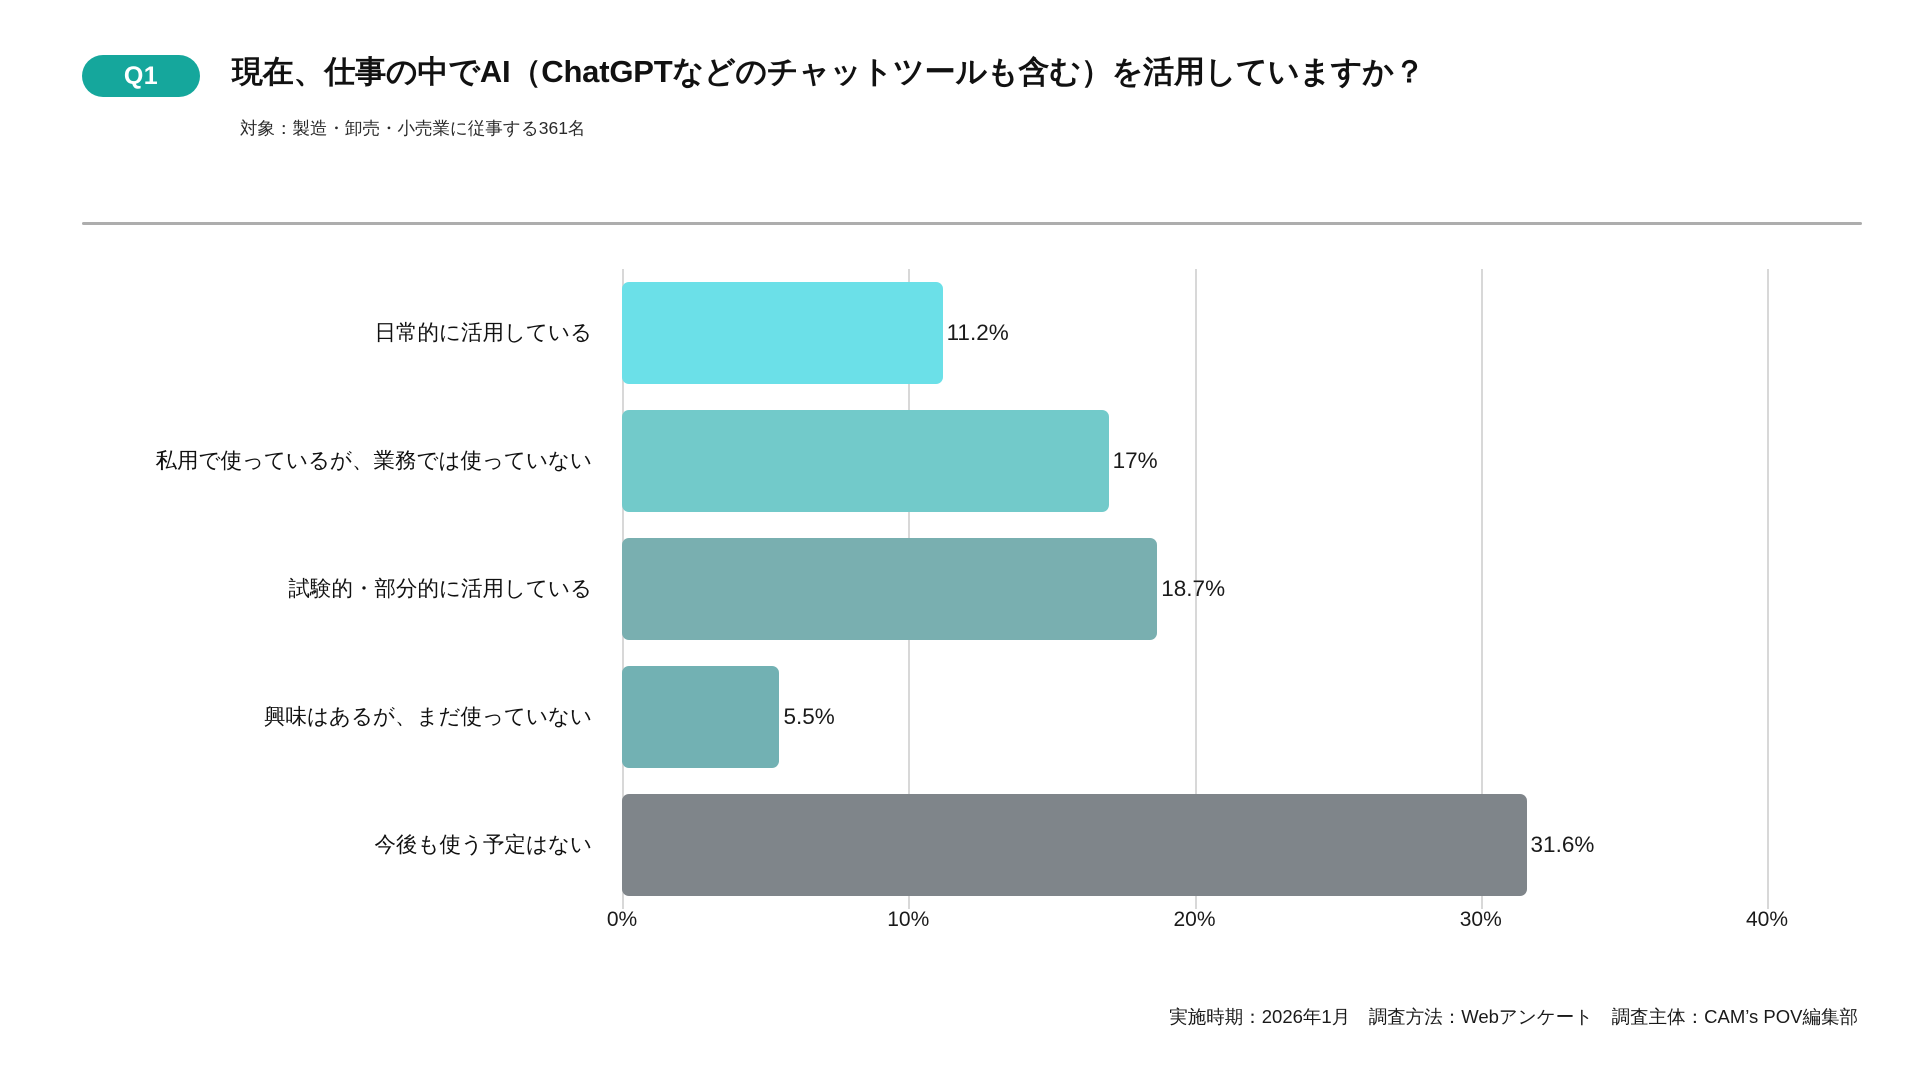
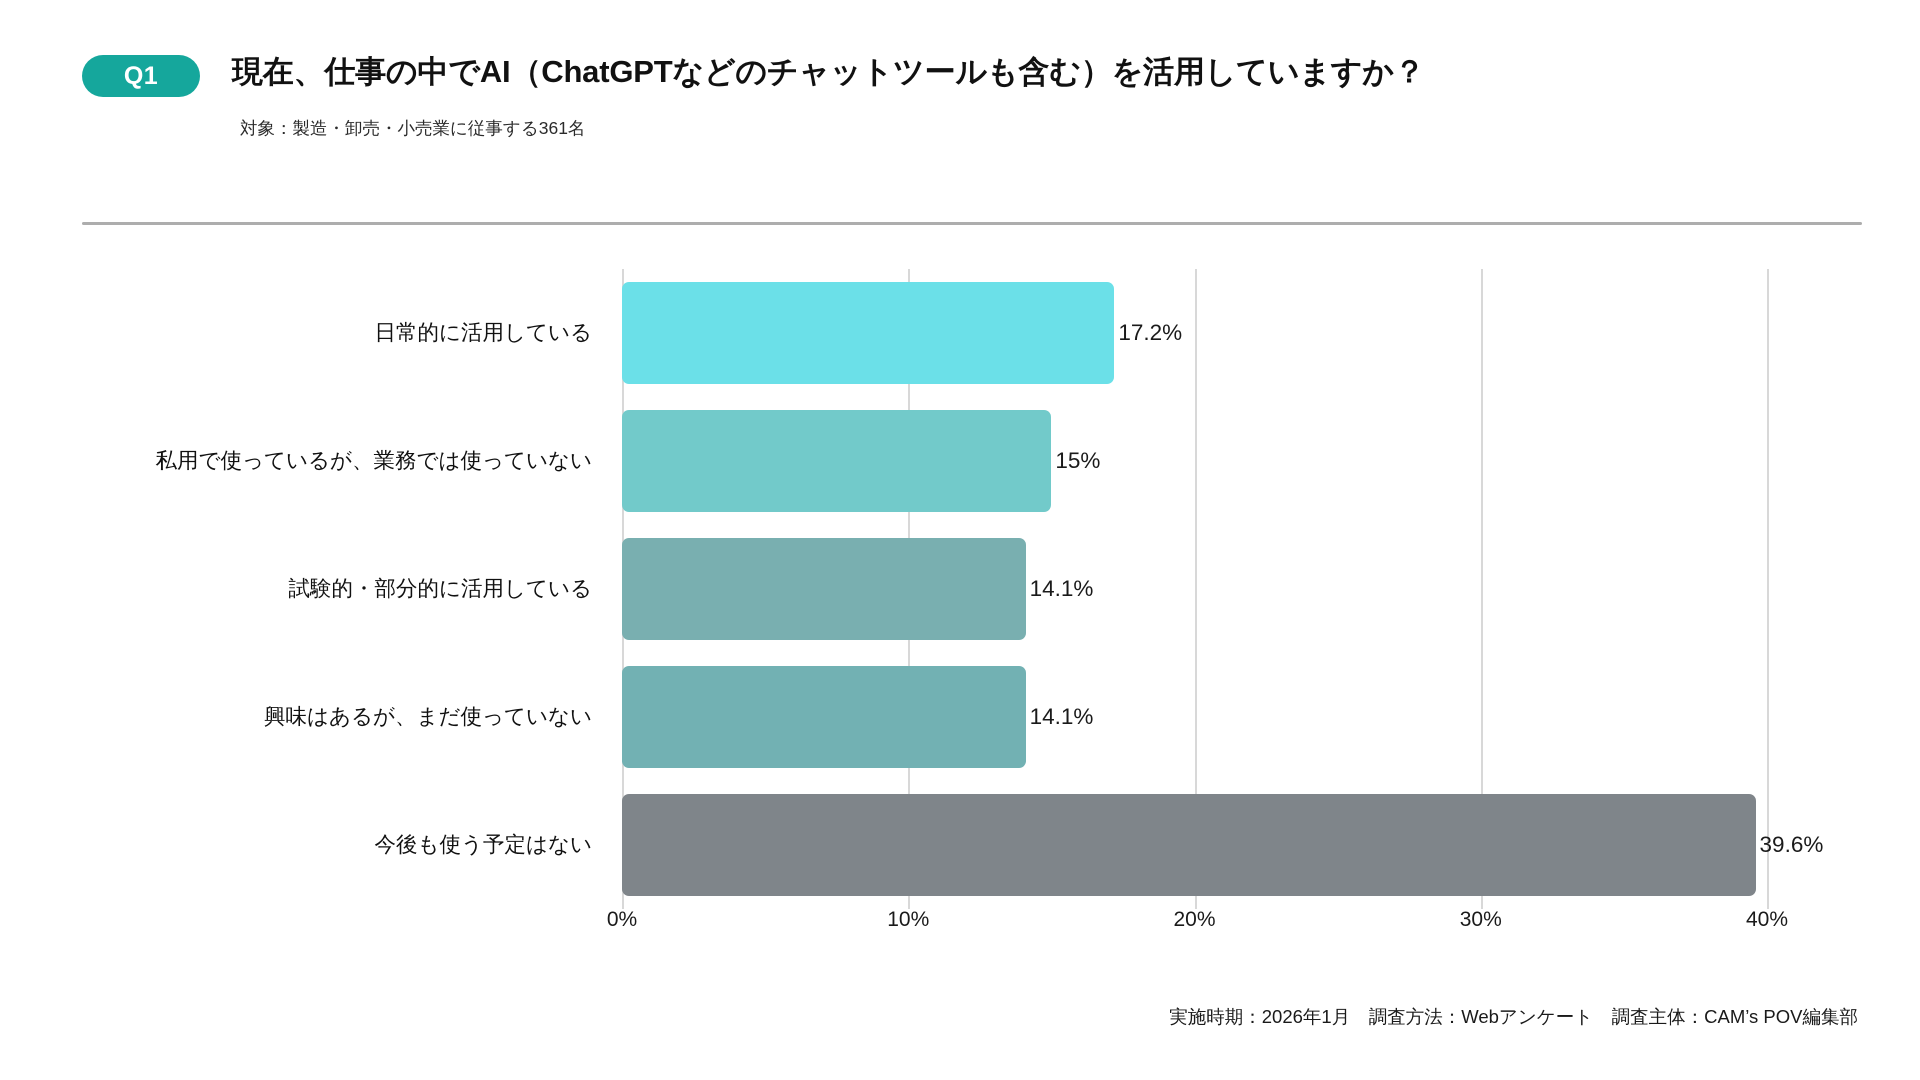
日常的に活用している: 11.2% -> 17.2%
私用で使っているが、業務では使っていない: 17% -> 15%
試験的・部分的に活用している: 18.7% -> 14.1%
興味はあるが、まだ使っていない: 5.5% -> 14.1%
今後も使う予定はない: 31.6% -> 39.6%
